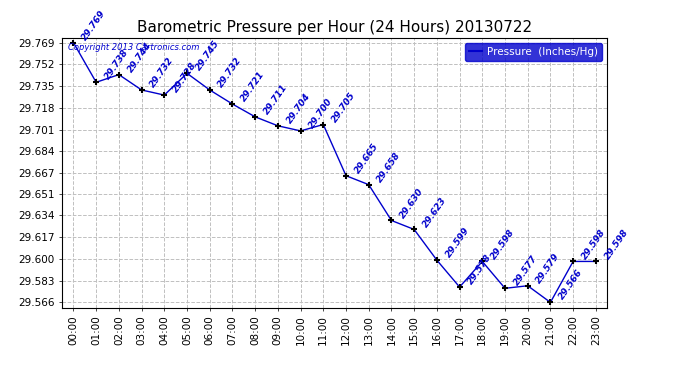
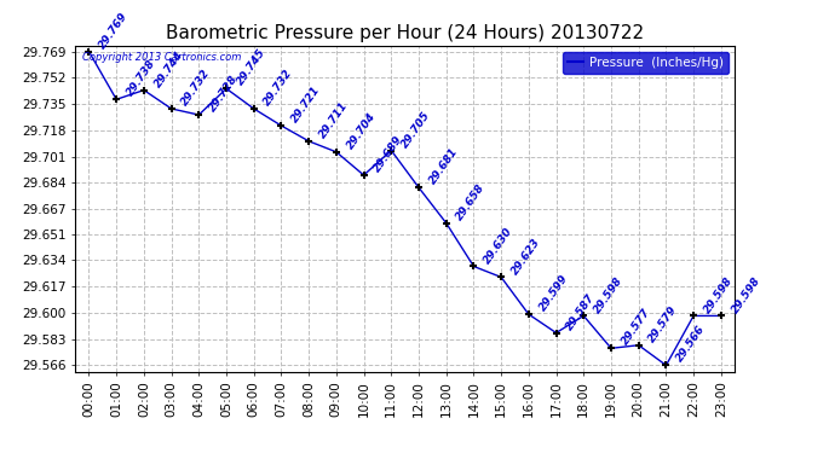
10:00: 29.700 -> 29.689
12:00: 29.665 -> 29.681
17:00: 29.578 -> 29.587
